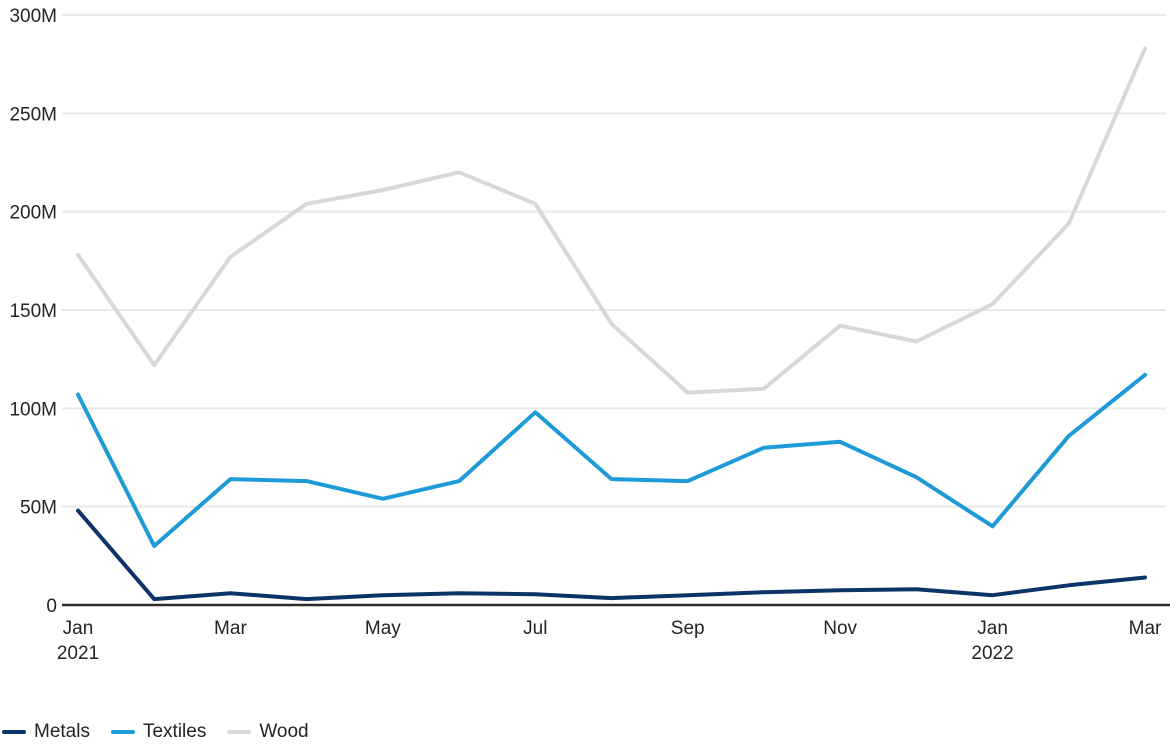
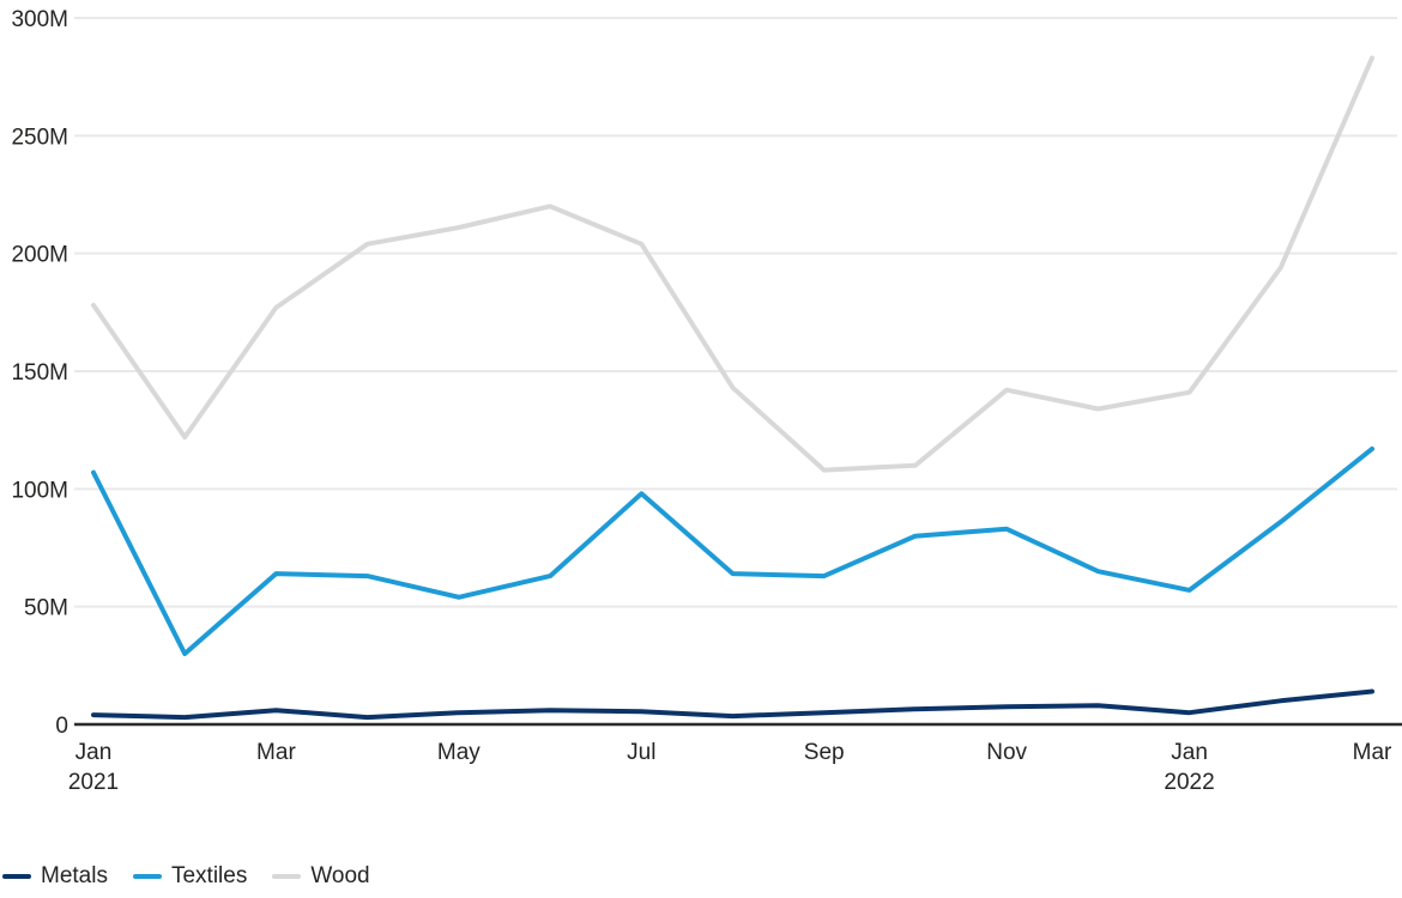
Metals/Jan 2021: 48M -> 4M
Textiles/Jan 2022: 40M -> 57M
Wood/Jan 2022: 153M -> 141M
